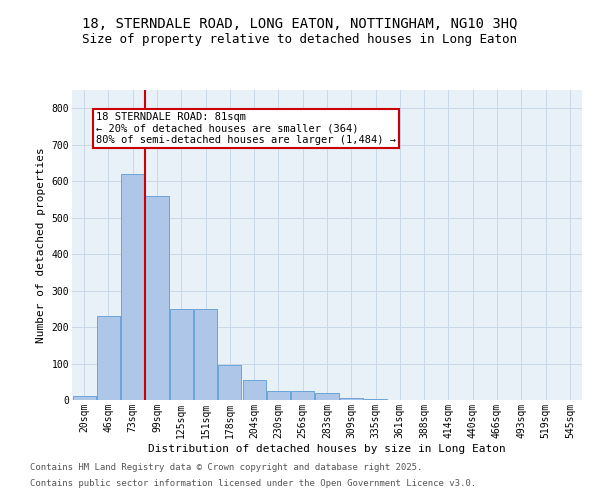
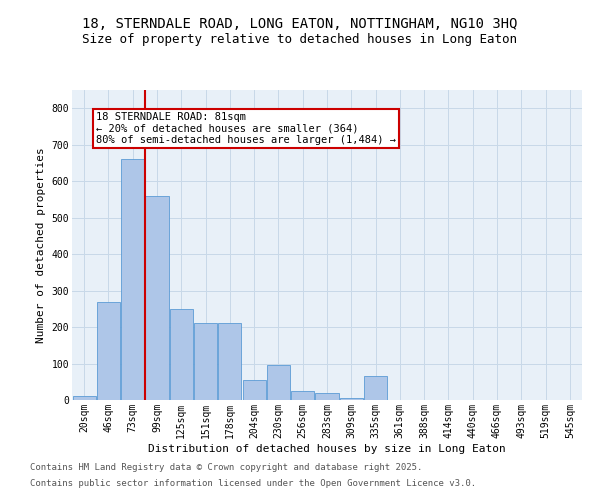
46sqm: 230 -> 270
73sqm: 620 -> 660
151sqm: 250 -> 210
178sqm: 95 -> 210
230sqm: 25 -> 95
335sqm: 2 -> 65
